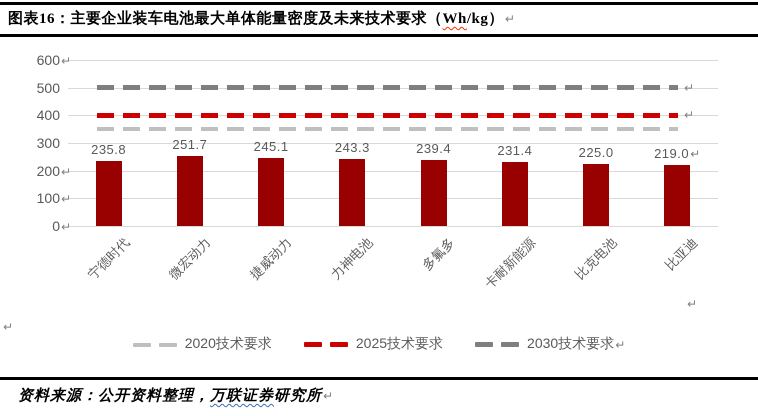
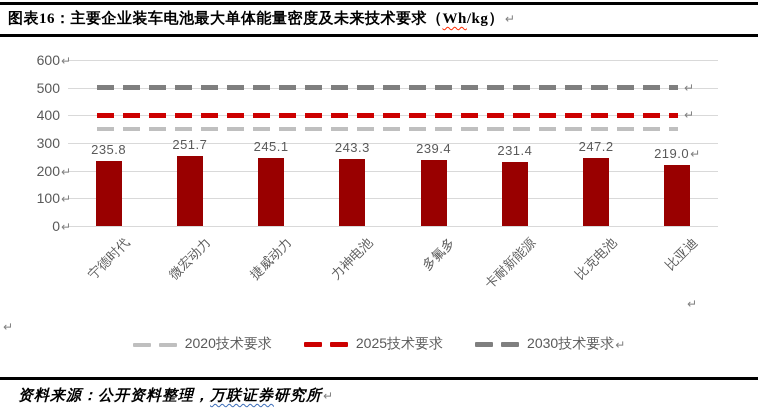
比克电池: 225.0 -> 247.2
